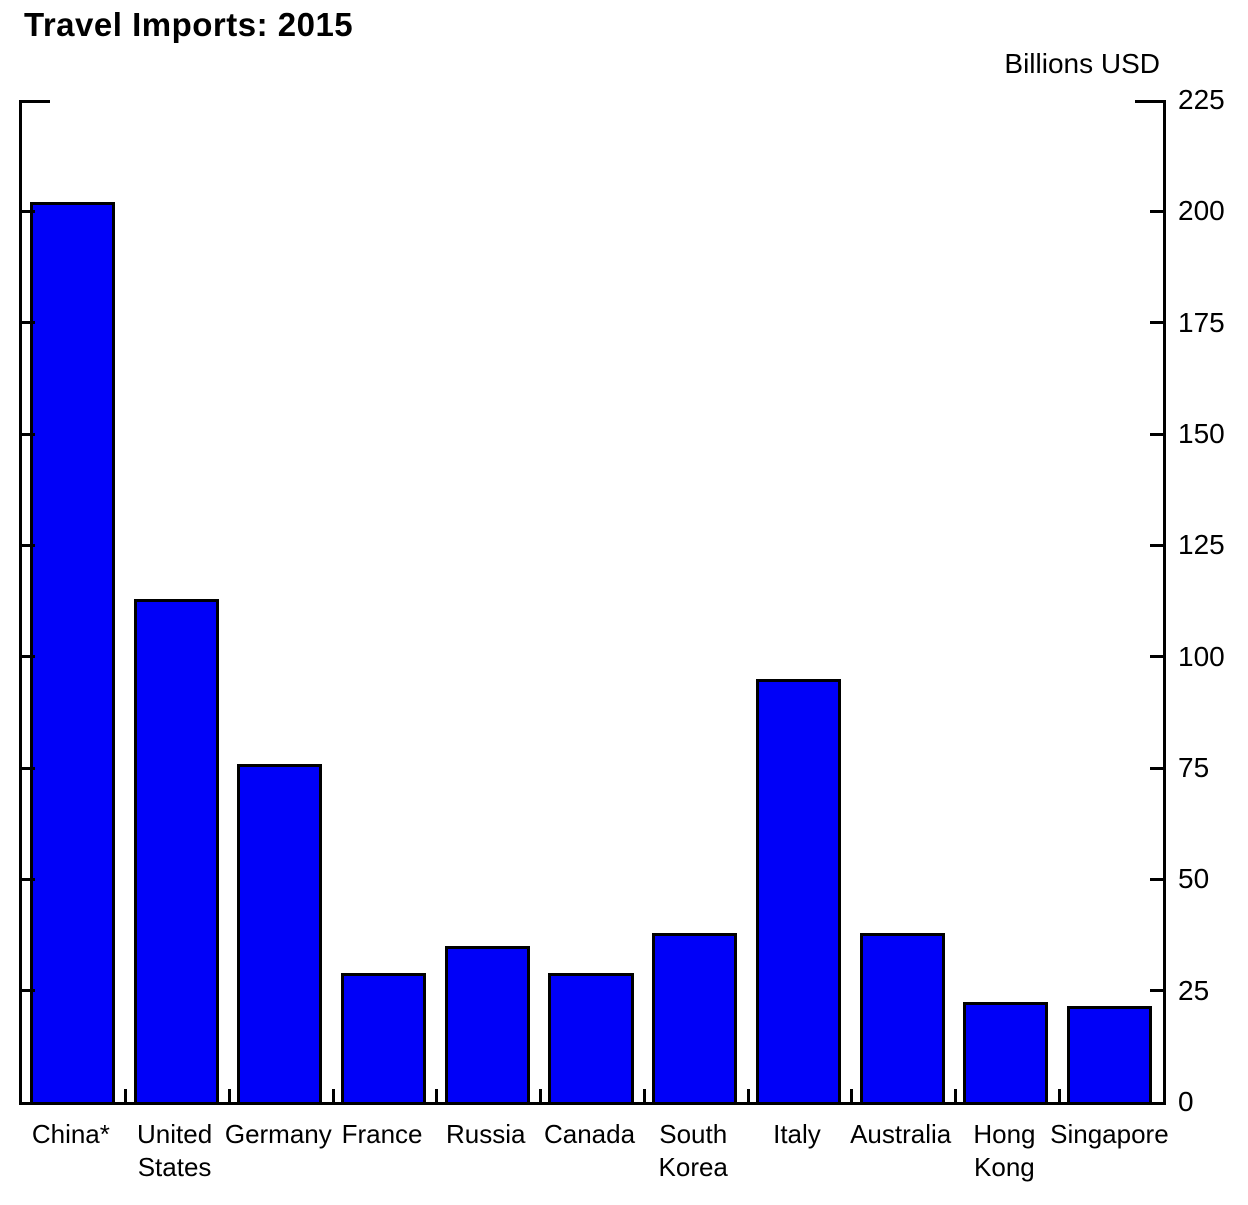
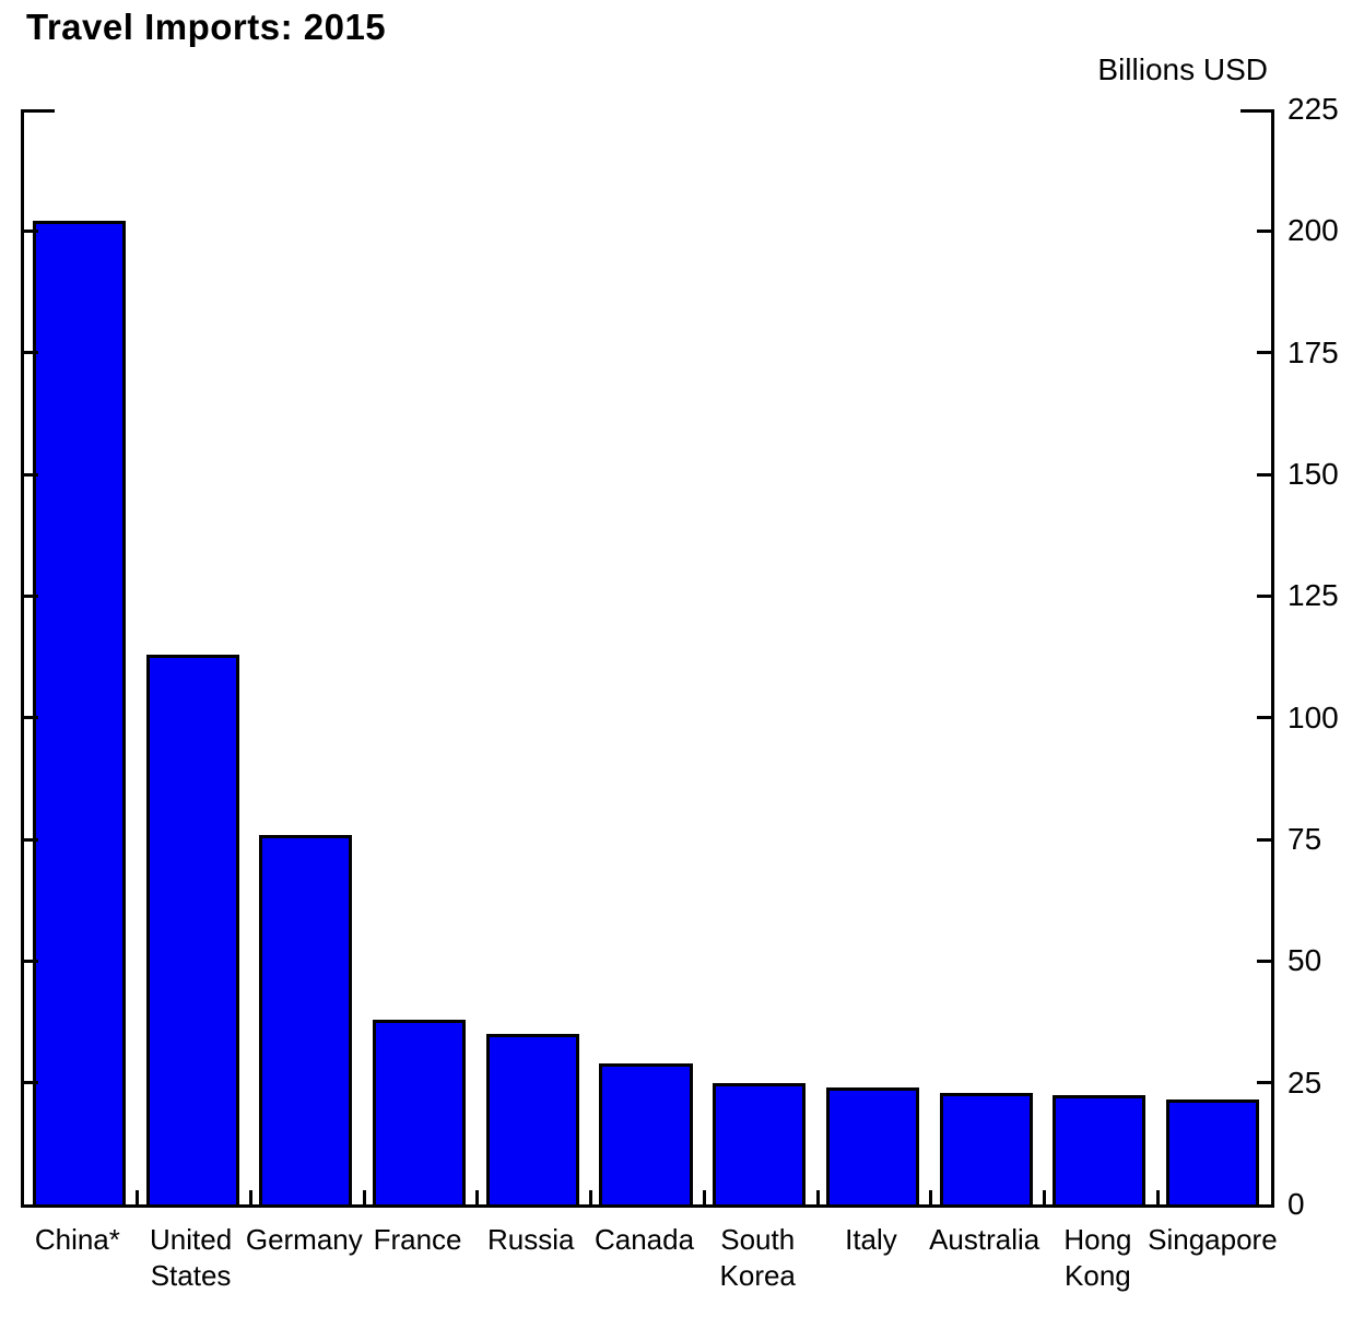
France: 29 -> 38
South Korea: 38 -> 25
Italy: 95 -> 24
Australia: 38 -> 23
